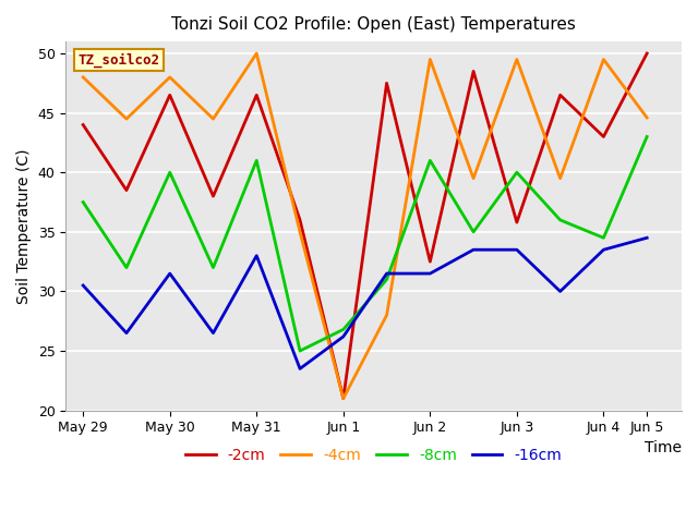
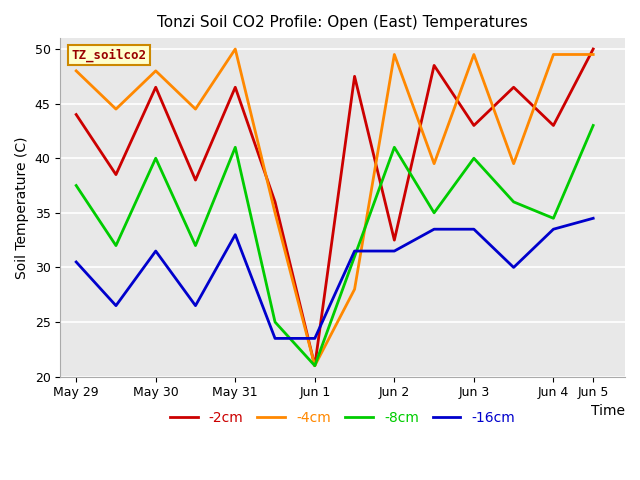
-8cm/Jun 1: 26.8 -> 21.0
-16cm/Jun 1: 26.2 -> 23.5
-2cm/Jun 3: 35.8 -> 43.0
-4cm/Jun 5: 44.6 -> 49.5
